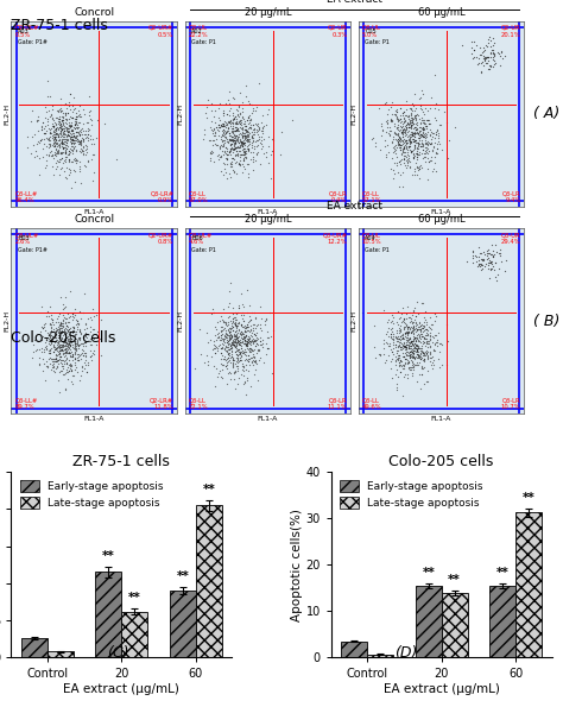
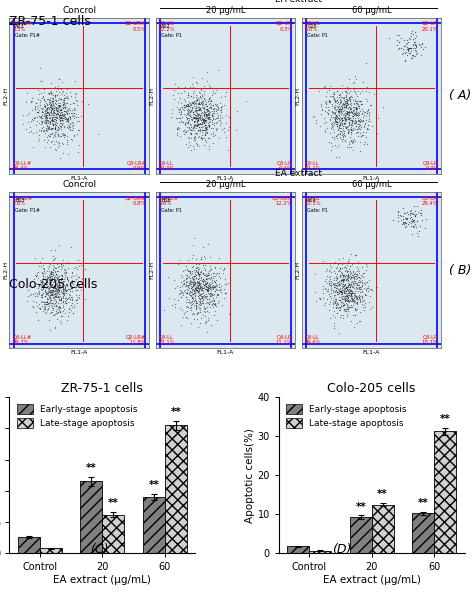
Colo-205 cells/Early-stage apoptosis/Control: 3.5 -> 1.8
Colo-205 cells/Early-stage apoptosis/20: 15.5 -> 9.2
Colo-205 cells/Late-stage apoptosis/20: 14.0 -> 12.5
Colo-205 cells/Early-stage apoptosis/60: 15.5 -> 10.2
